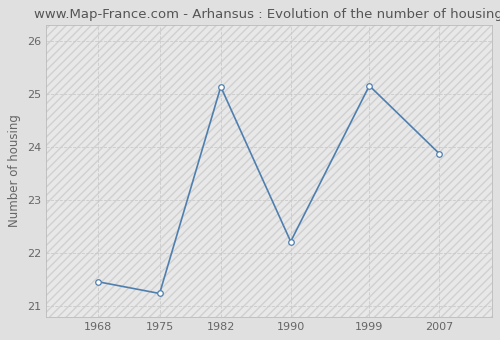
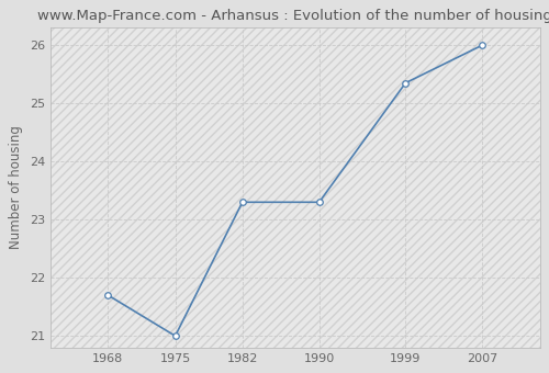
1968: 21.46 -> 21.70
1975: 21.24 -> 21.00
1982: 25.14 -> 23.30
1990: 22.22 -> 23.30
1999: 25.16 -> 25.35
2007: 23.88 -> 26.00
